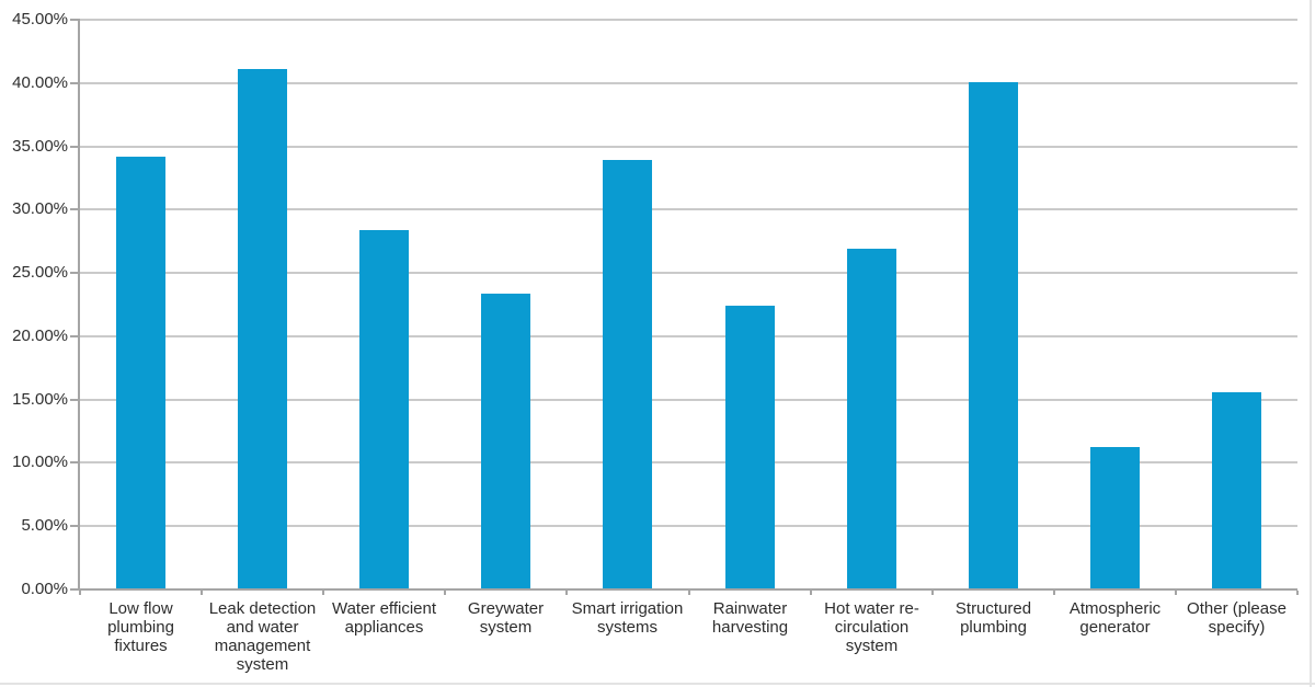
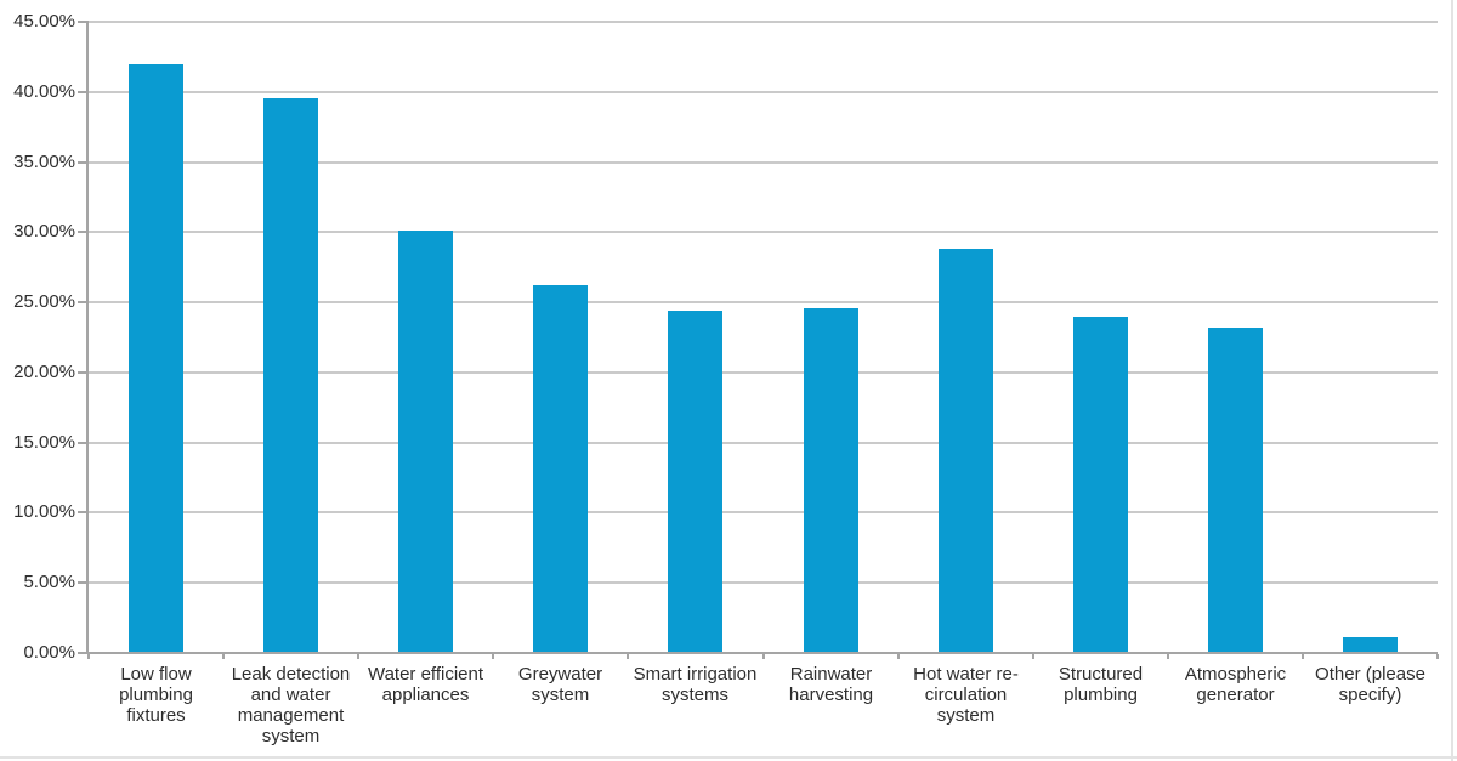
Low flow plumbing fixtures: 34.1% -> 41.9%
Leak detection and water management system: 41.0% -> 39.5%
Water efficient appliances: 28.3% -> 30.0%
Greywater system: 23.3% -> 26.1%
Smart irrigation systems: 33.8% -> 24.3%
Rainwater harvesting: 22.3% -> 24.5%
Hot water re-circulation system: 26.8% -> 28.7%
Structured plumbing: 40.0% -> 23.9%
Atmospheric generator: 11.2% -> 23.1%
Other (please specify): 15.5% -> 1.0%
